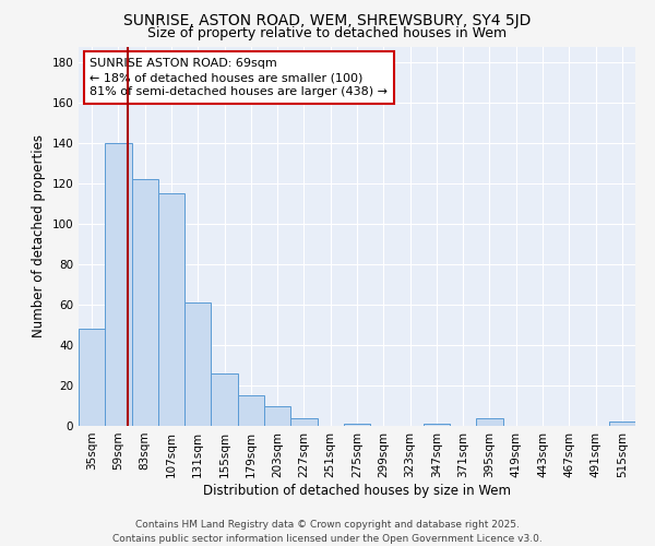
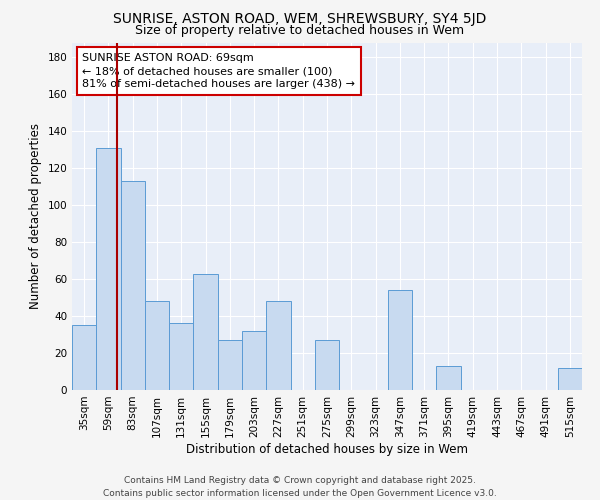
35sqm: 48 -> 35
59sqm: 140 -> 131
83sqm: 122 -> 113
107sqm: 115 -> 48
131sqm: 61 -> 36
155sqm: 26 -> 63
179sqm: 15 -> 27
203sqm: 10 -> 32
227sqm: 4 -> 48
275sqm: 1 -> 27
347sqm: 1 -> 54
395sqm: 4 -> 13
515sqm: 2 -> 12
